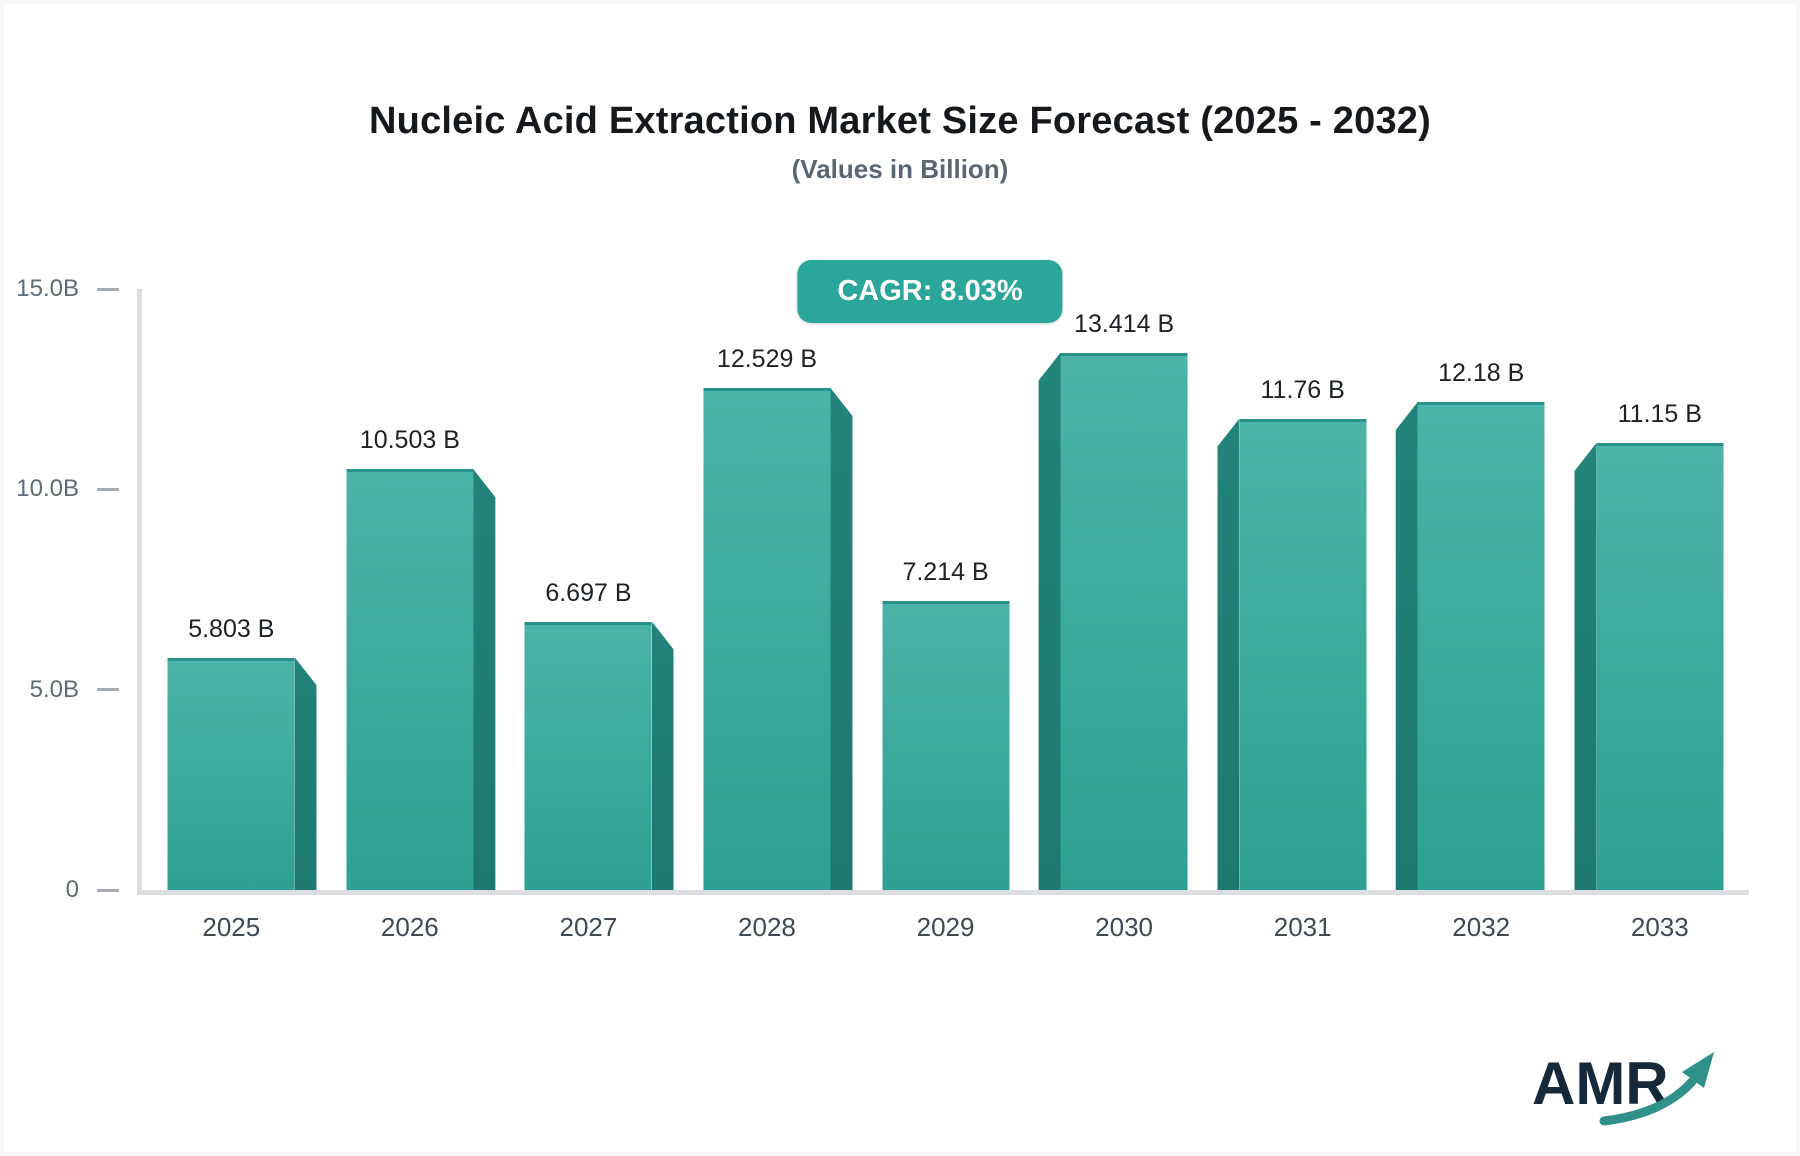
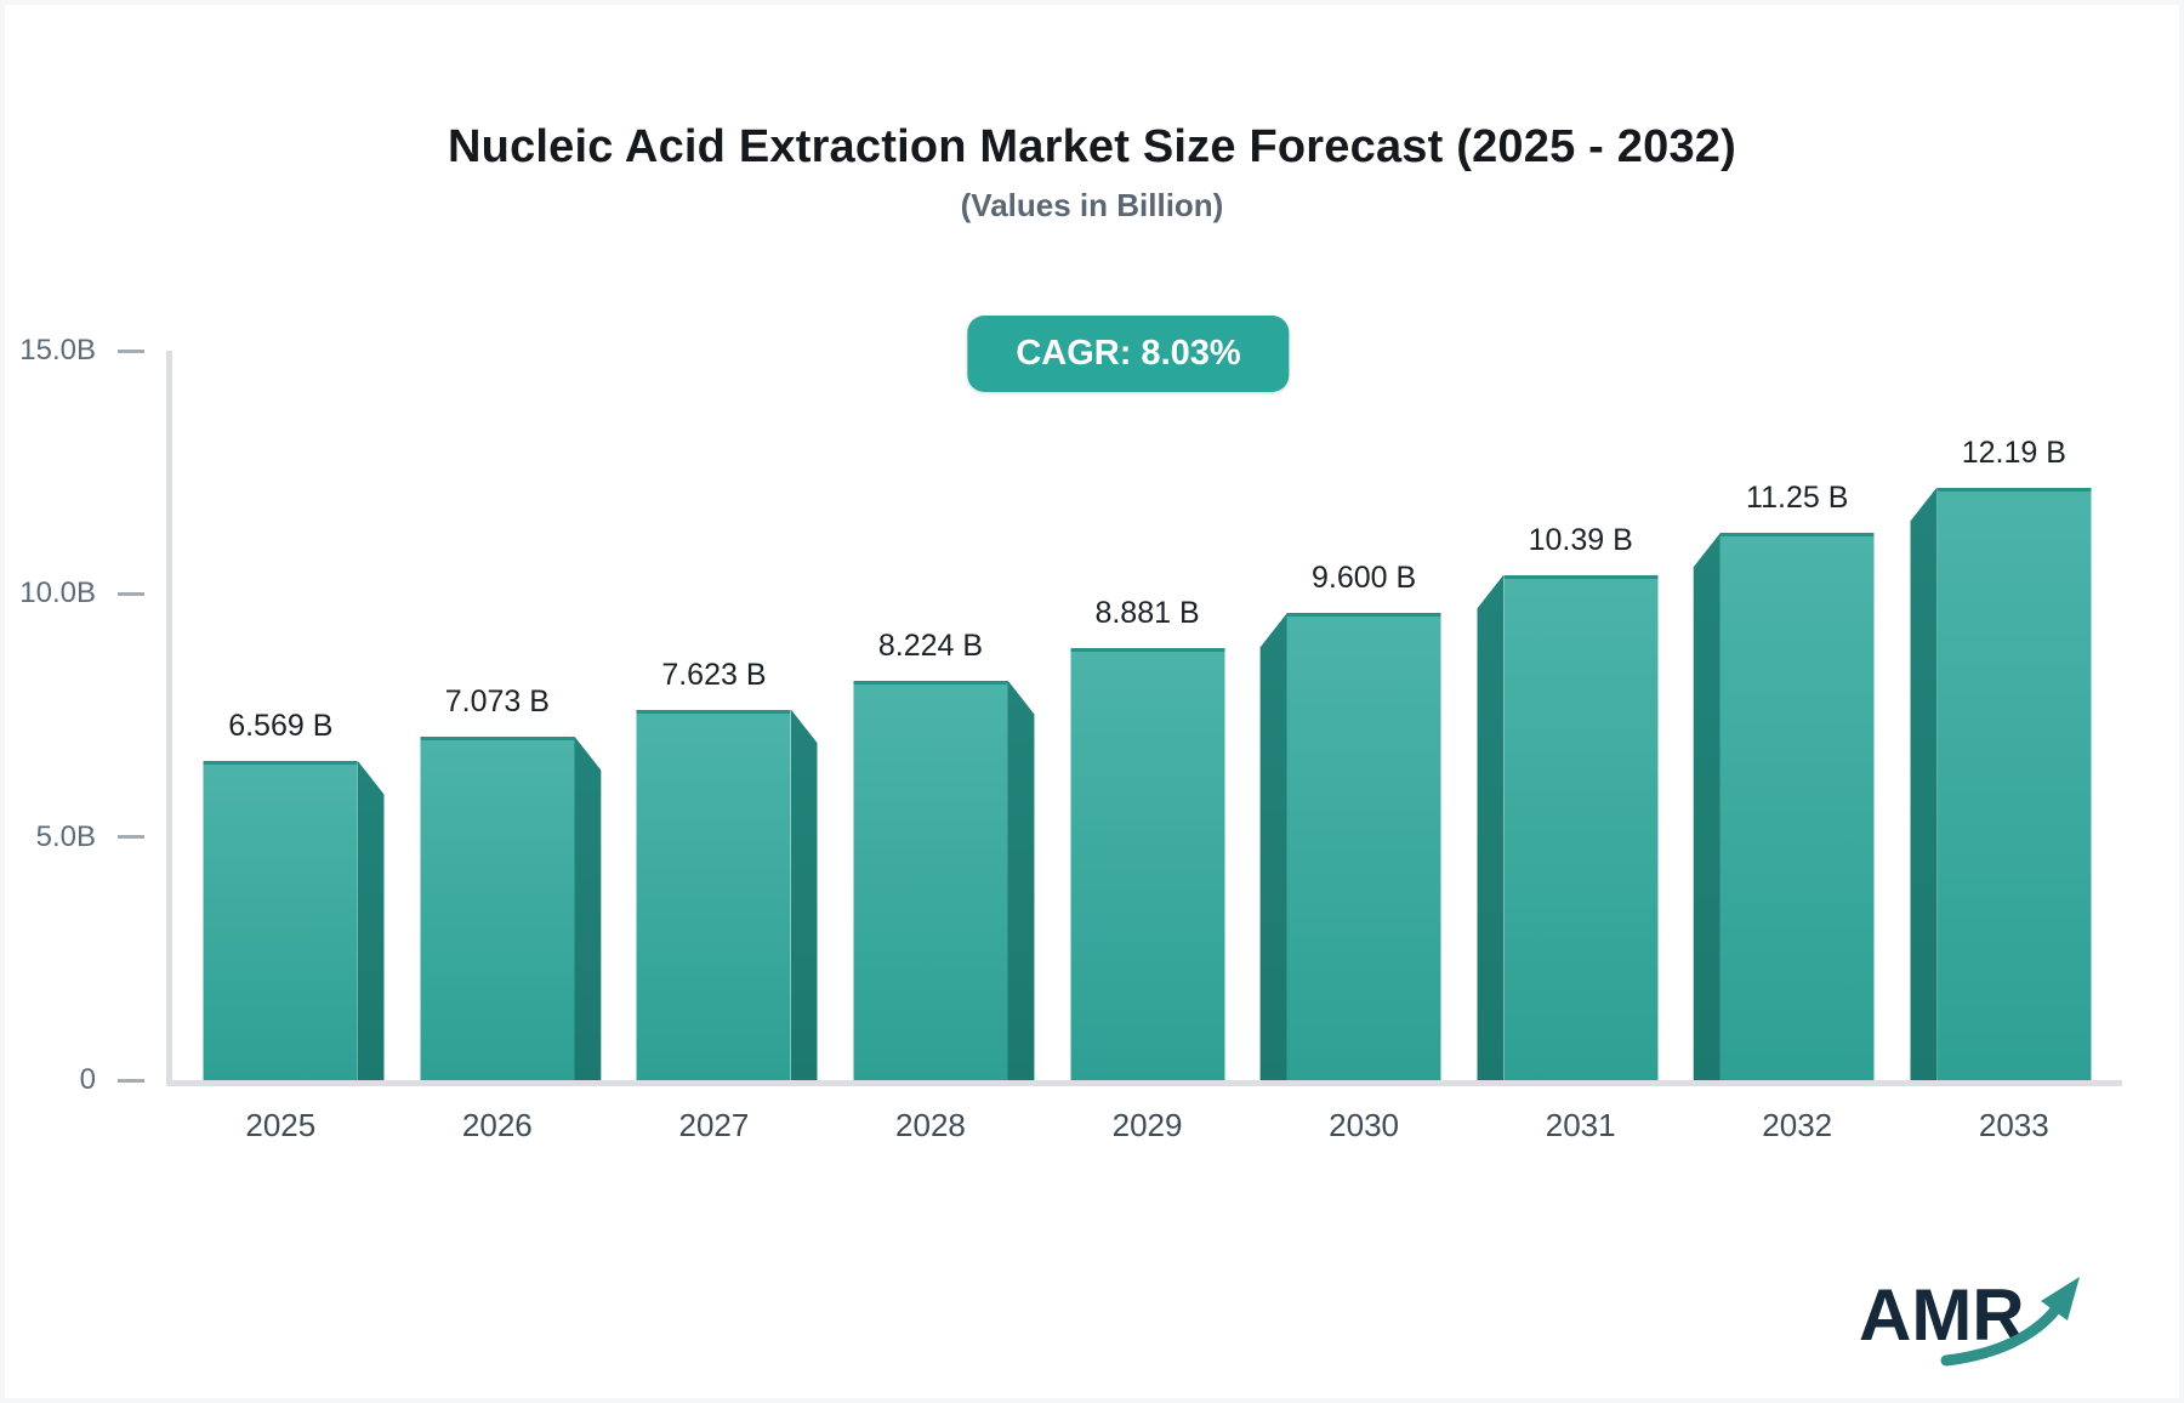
2025: 5.803 -> 6.569
2026: 10.503 -> 7.073
2027: 6.697 -> 7.623
2028: 12.529 -> 8.224
2029: 7.214 -> 8.881
2030: 13.414 -> 9.600
2031: 11.76 -> 10.39
2032: 12.18 -> 11.25
2033: 11.15 -> 12.19
